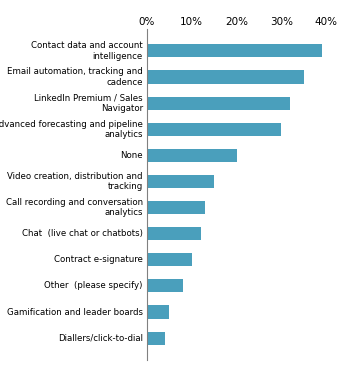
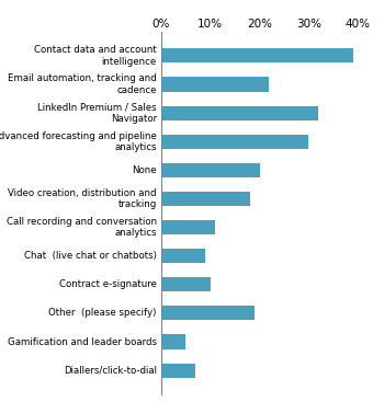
Email automation, tracking and cadence: 35% -> 22%
Video creation, distribution and tracking: 15% -> 18%
Call recording and conversation analytics: 13% -> 11%
Chat (live chat or chatbots): 12% -> 9%
Other (please specify): 8% -> 19%
Diallers/click-to-dial: 4% -> 7%
